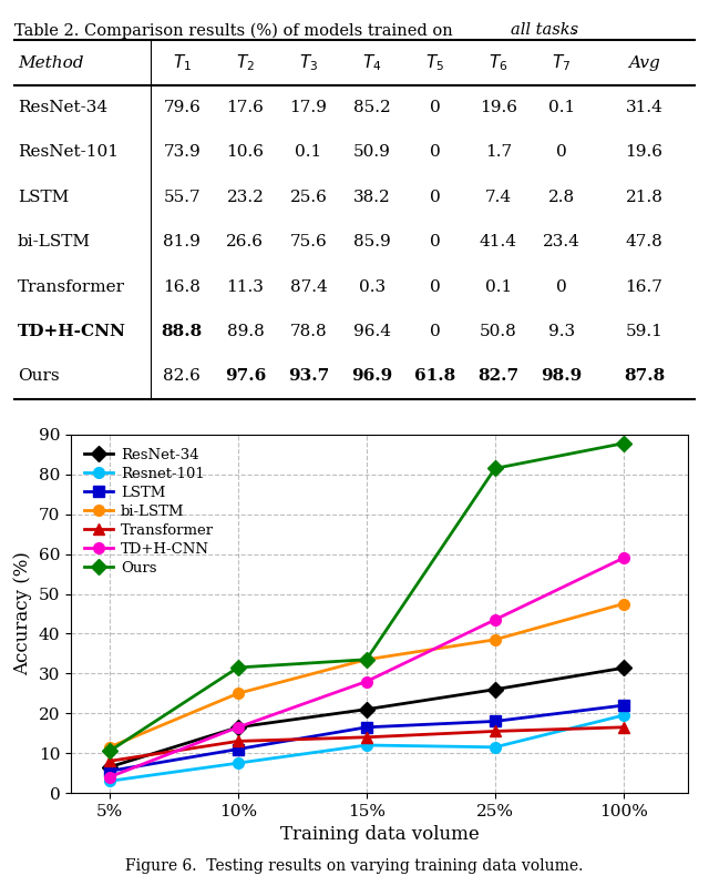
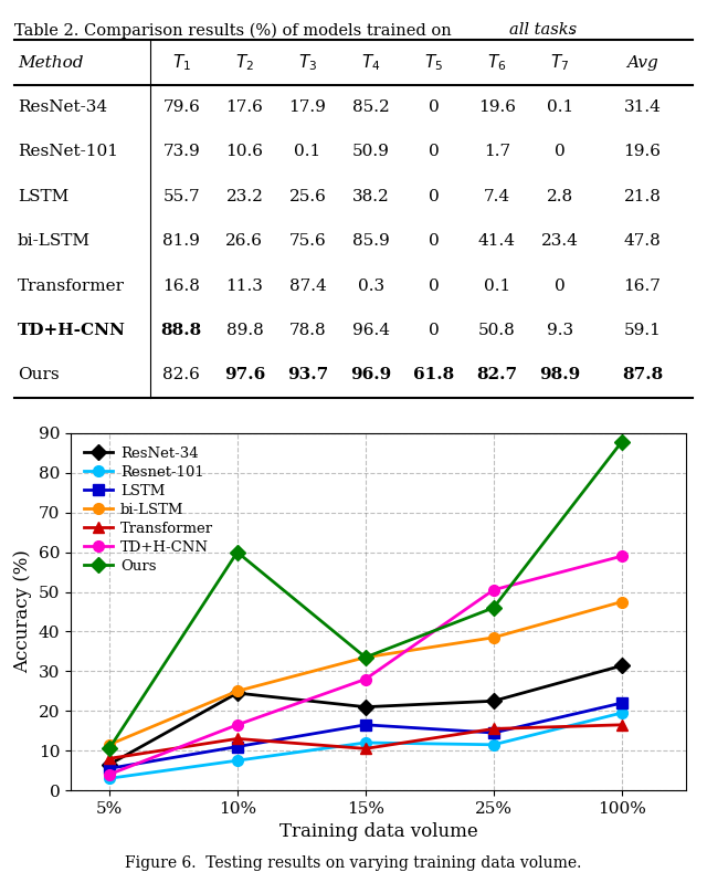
ResNet-34/10%: 16.5 -> 24.5
Ours/10%: 31.5 -> 60.0
Transformer/15%: 14.0 -> 10.5
ResNet-34/25%: 26.0 -> 22.5
LSTM/25%: 18.0 -> 14.5
TD+H-CNN/25%: 43.5 -> 50.5
Ours/25%: 81.5 -> 46.0
